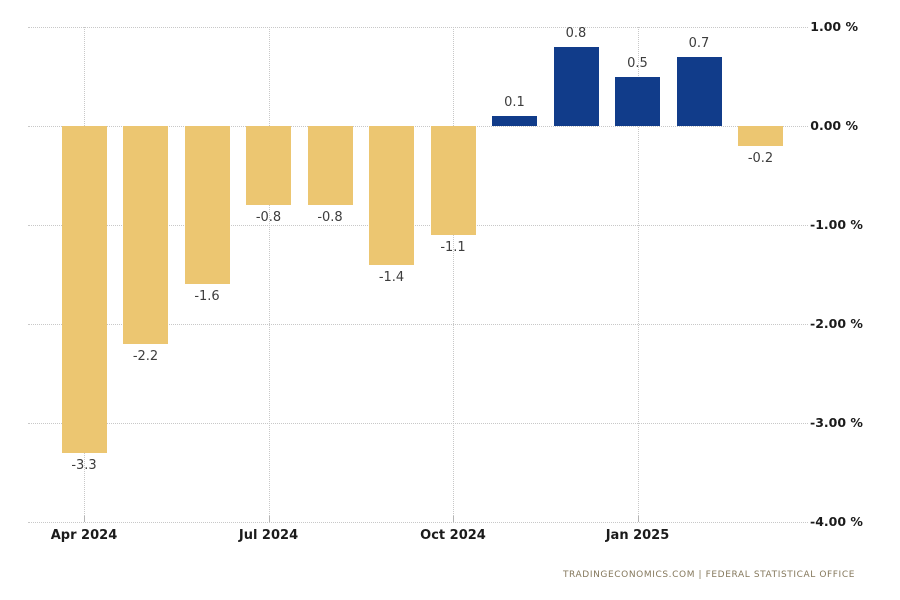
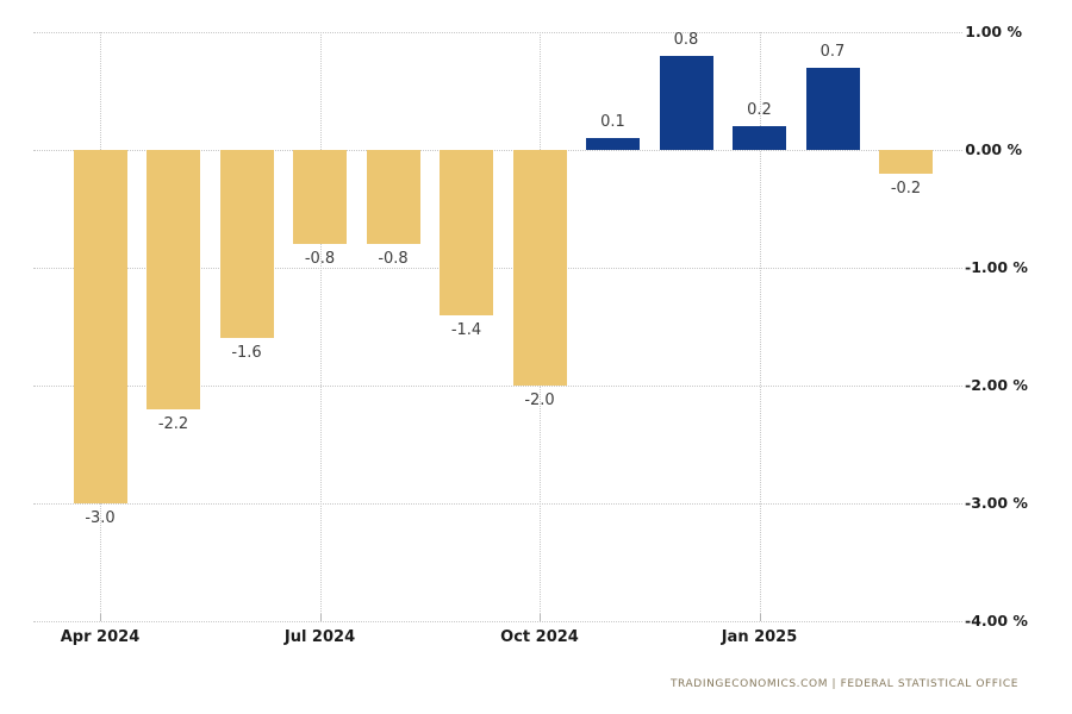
Apr 2024: -3.3 -> -3.0
Oct 2024: -1.1 -> -2.0
Jan 2025: 0.5 -> 0.2
